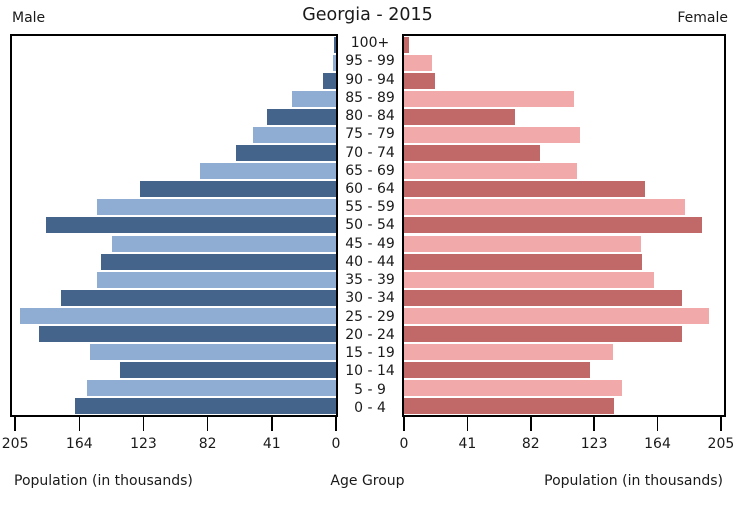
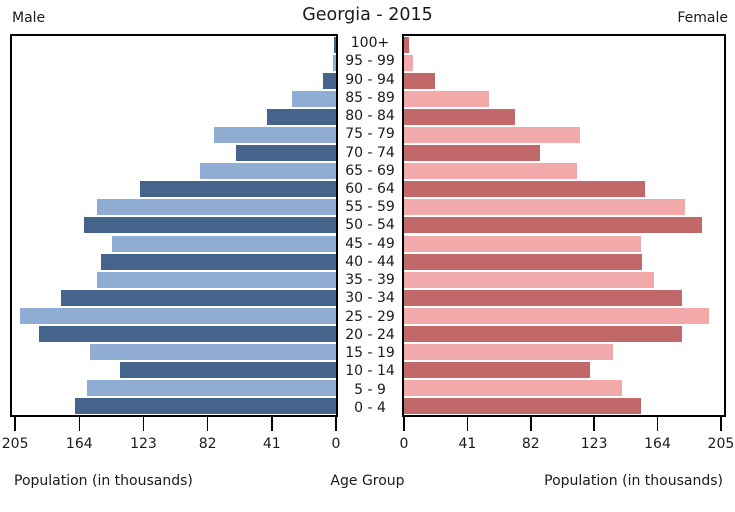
Female/95 - 99: 18 -> 6
Female/85 - 89: 110 -> 55
Male/75 - 79: 53 -> 78
Male/50 - 54: 185 -> 161
Female/0 - 4: 136 -> 153
